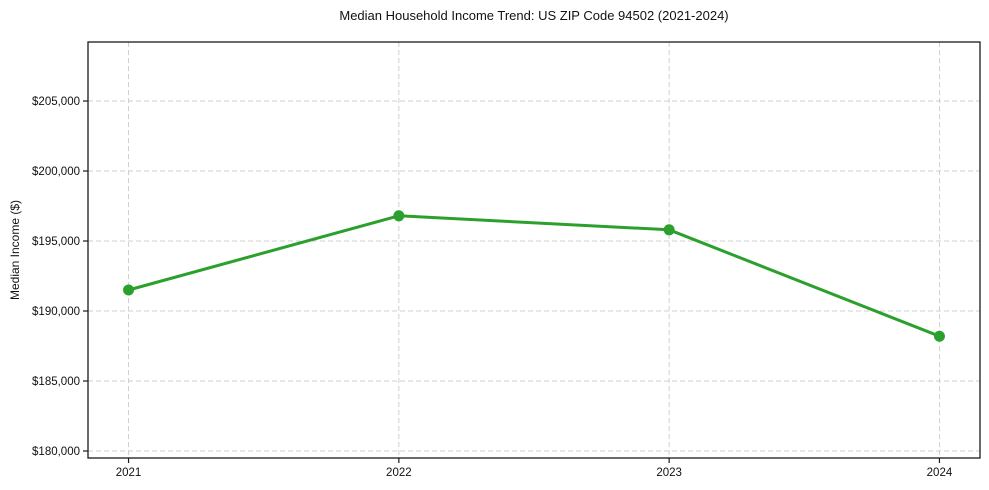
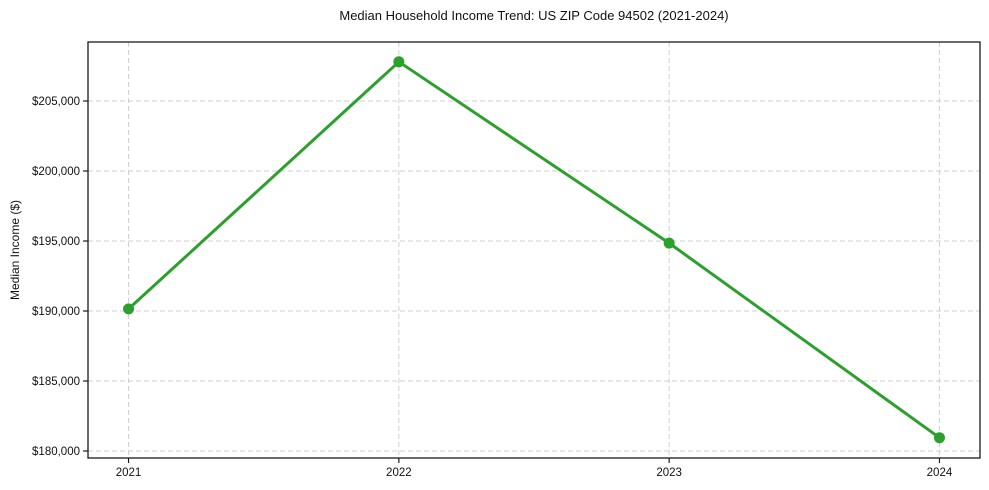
2021: $191500 -> $190200
2022: $196800 -> $207800
2023: $195800 -> $194800
2024: $188200 -> $181000
